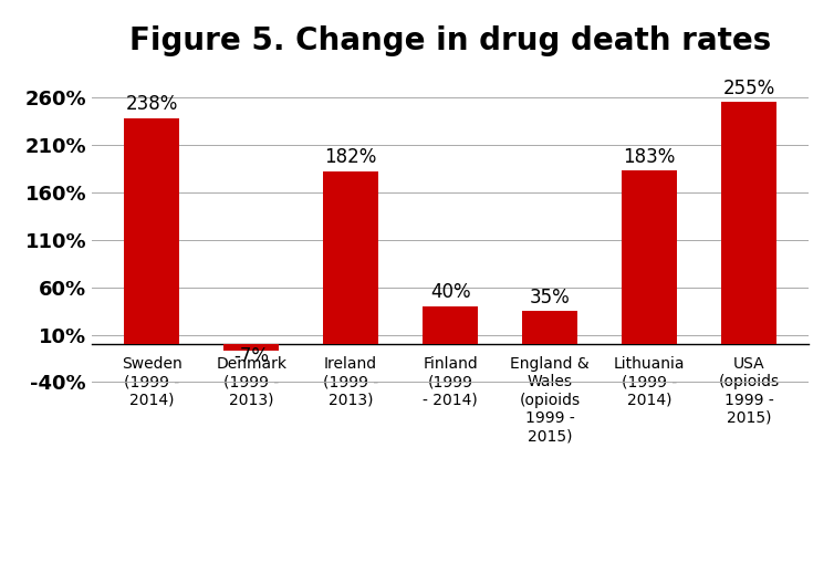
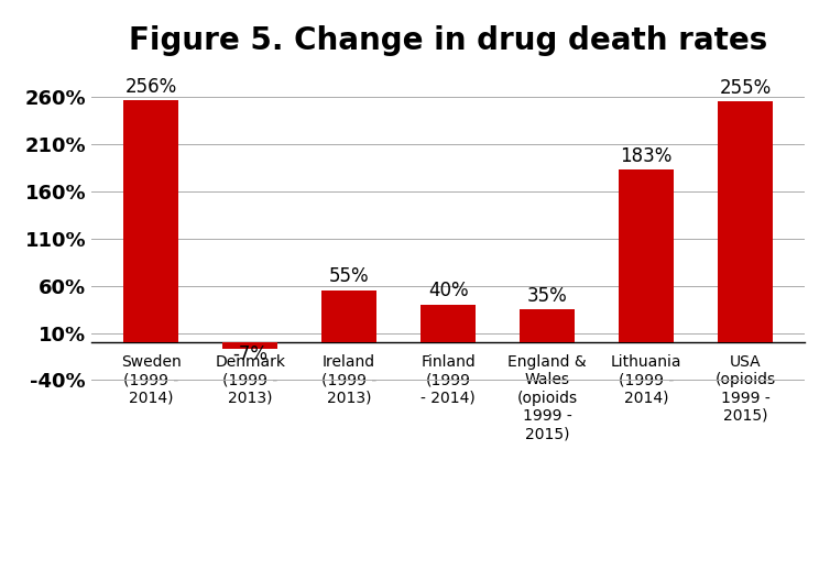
Sweden (1999 - 2014): 238% -> 256%
Ireland (1999 - 2013): 182% -> 55%
